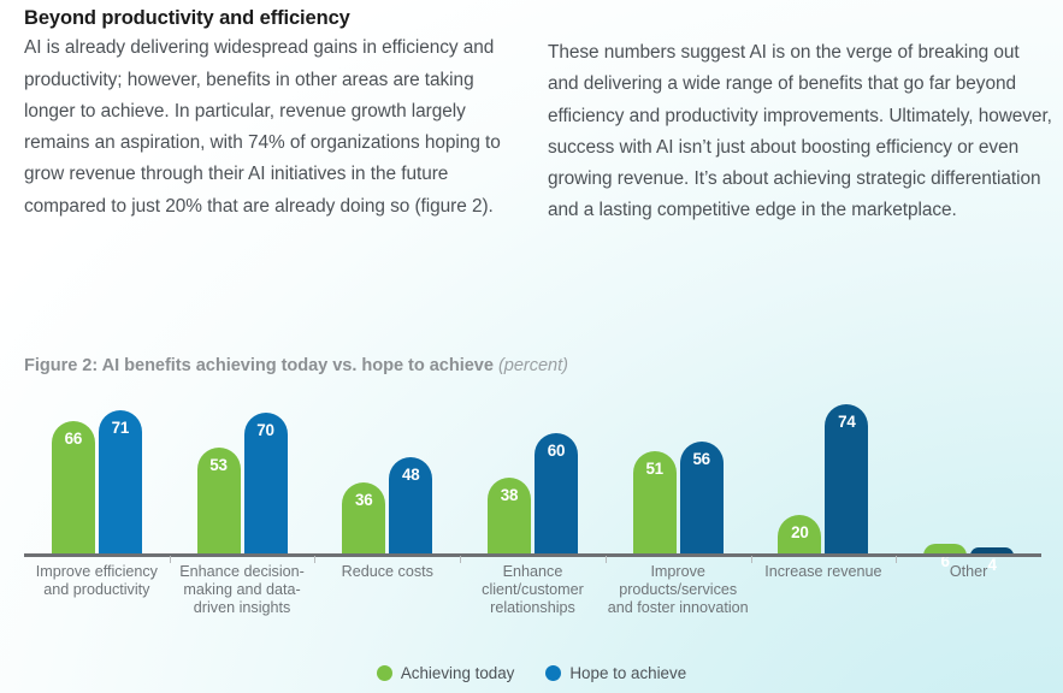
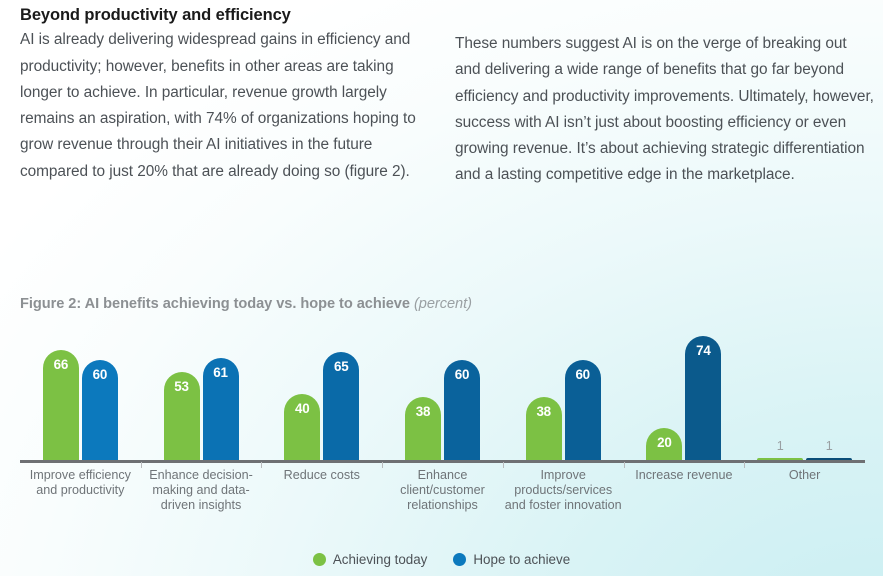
Hope to achieve/Improve efficiency and productivity: 71 -> 60
Hope to achieve/Enhance decision-making and data-driven insights: 70 -> 61
Achieving today/Reduce costs: 36 -> 40
Hope to achieve/Reduce costs: 48 -> 65
Achieving today/Improve products/services and foster innovation: 51 -> 38
Hope to achieve/Improve products/services and foster innovation: 56 -> 60
Achieving today/Other: 6 -> 1
Hope to achieve/Other: 4 -> 1
